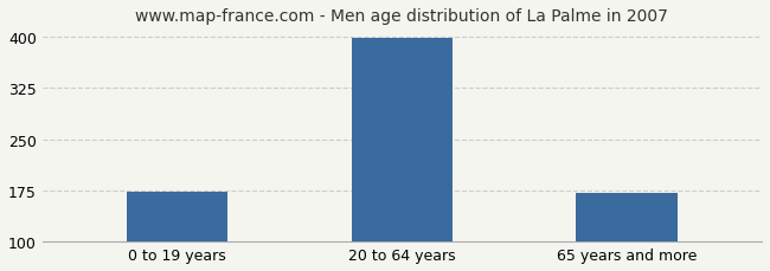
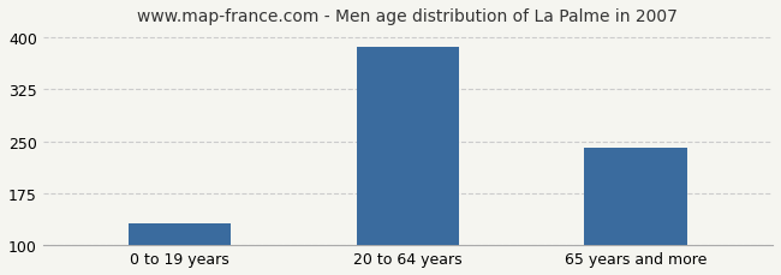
0 to 19 years: 173 -> 132
20 to 64 years: 399 -> 386
65 years and more: 172 -> 240
